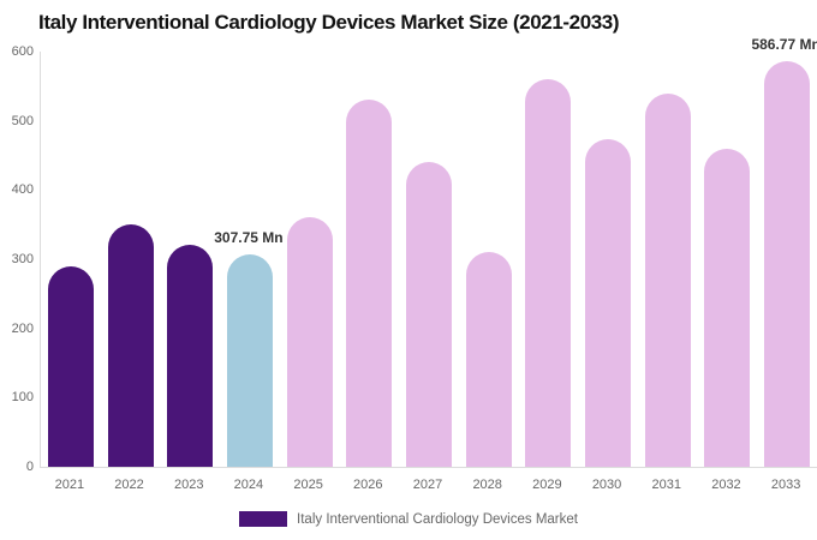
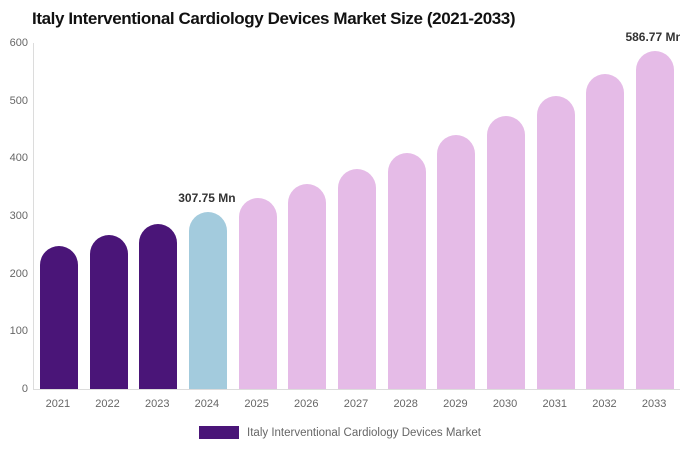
2021: 290 -> 250
2022: 350 -> 270
2023: 320 -> 290
2025: 360 -> 330
2026: 530 -> 360
2027: 440 -> 380
2028: 310 -> 410
2029: 560 -> 440
2031: 540 -> 510
2032: 460 -> 550
